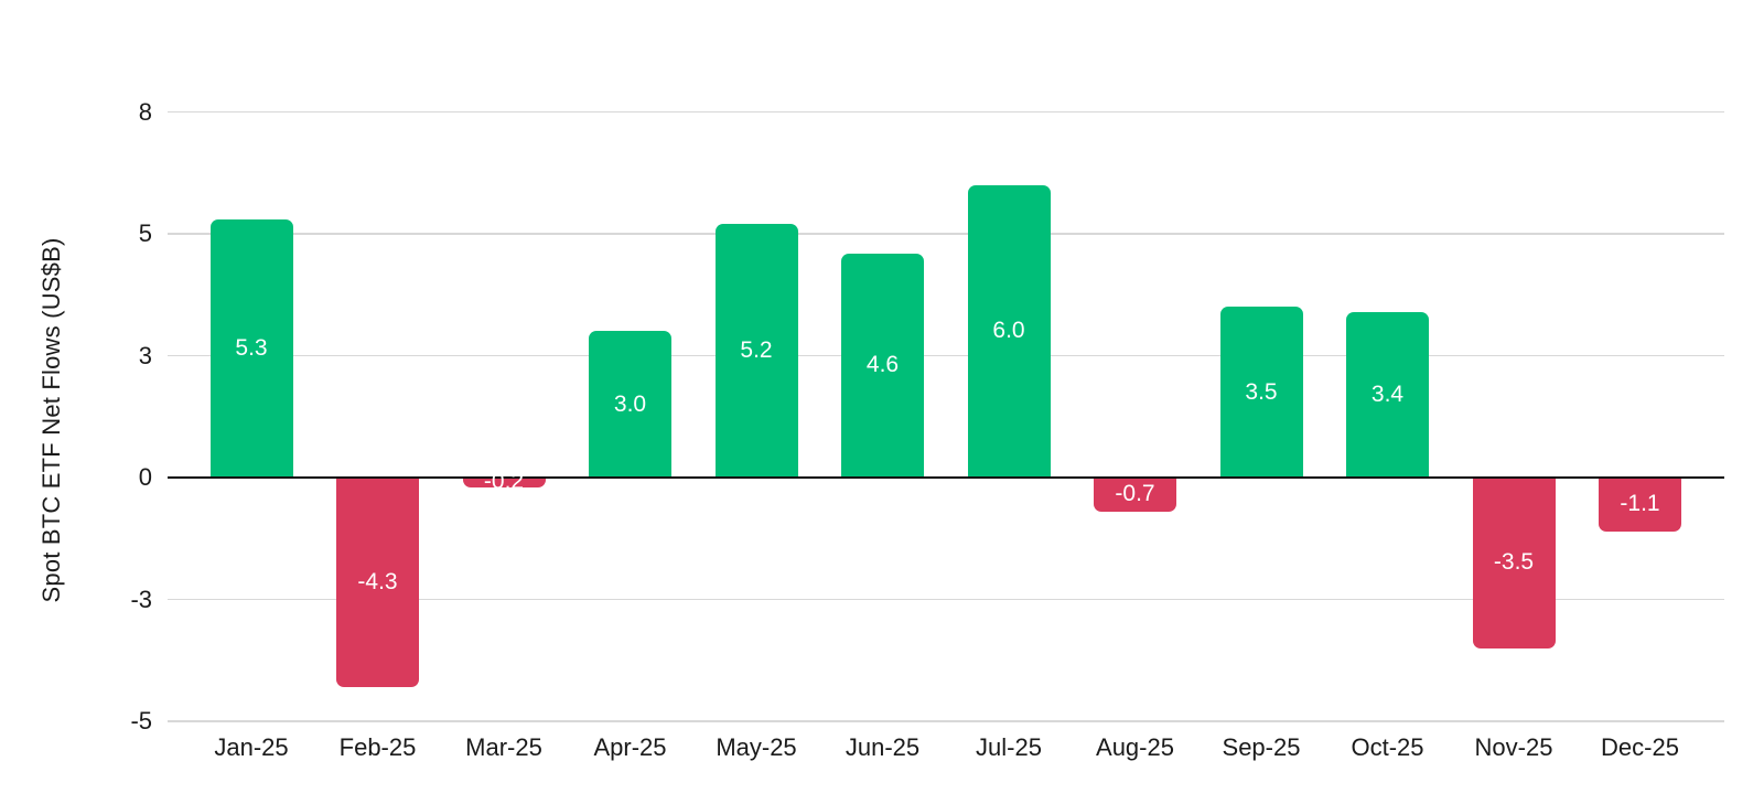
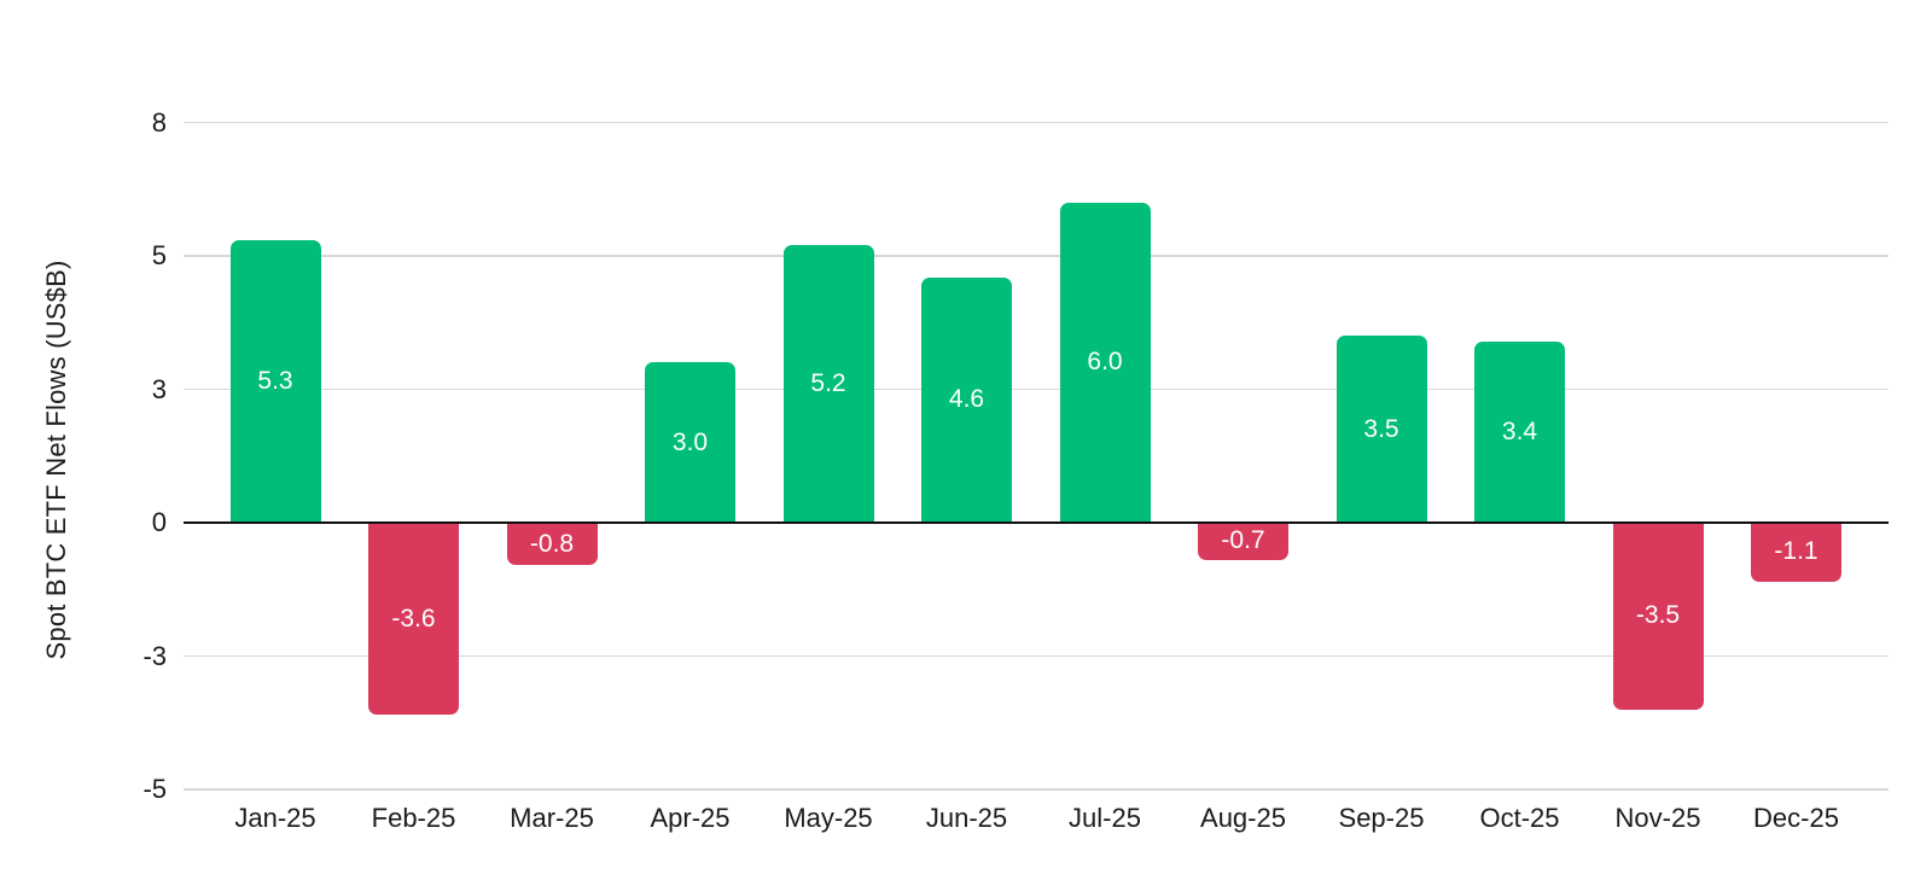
Feb-25: -4.3 -> -3.6
Mar-25: -0.2 -> -0.8
